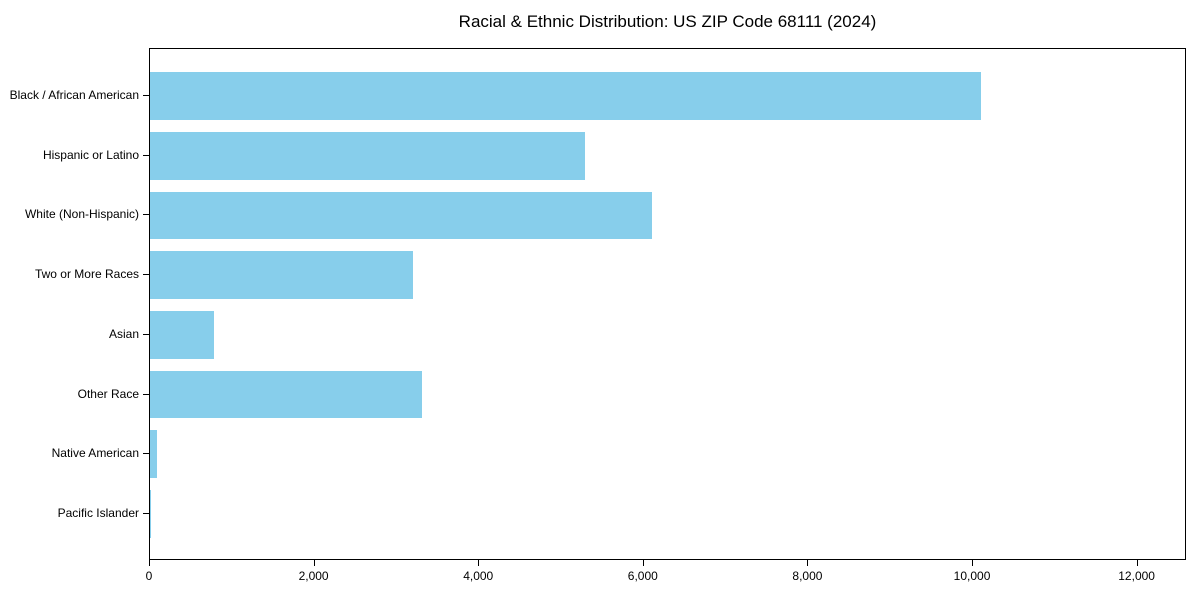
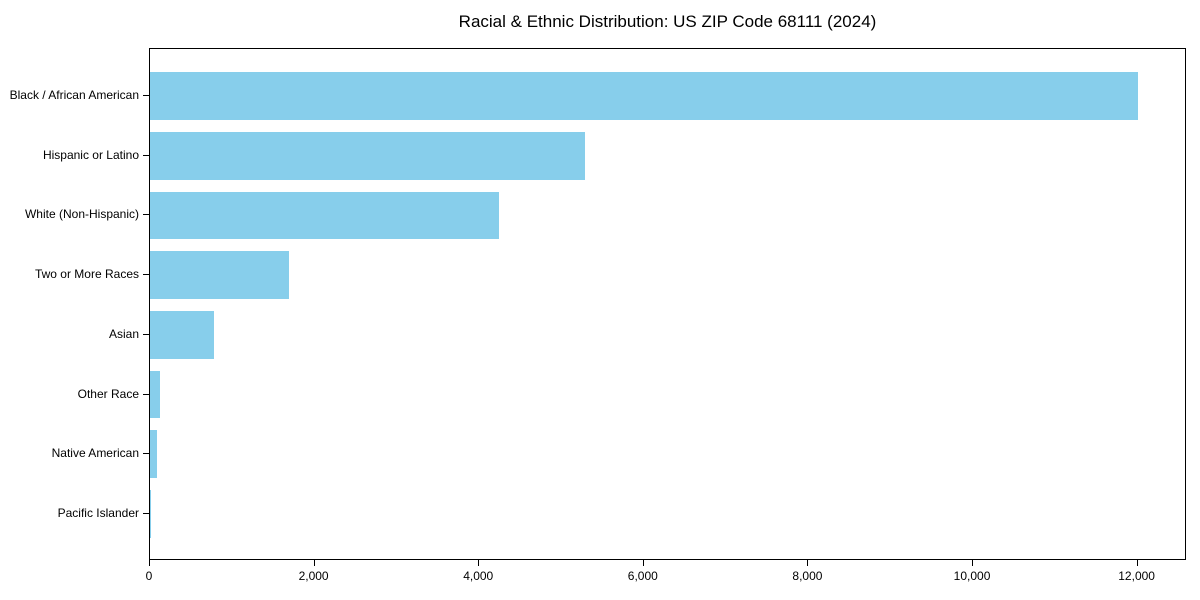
Black / African American: 10100 -> 12000
White (Non-Hispanic): 6100 -> 4200
Two or More Races: 3200 -> 1700
Other Race: 3300 -> 100
